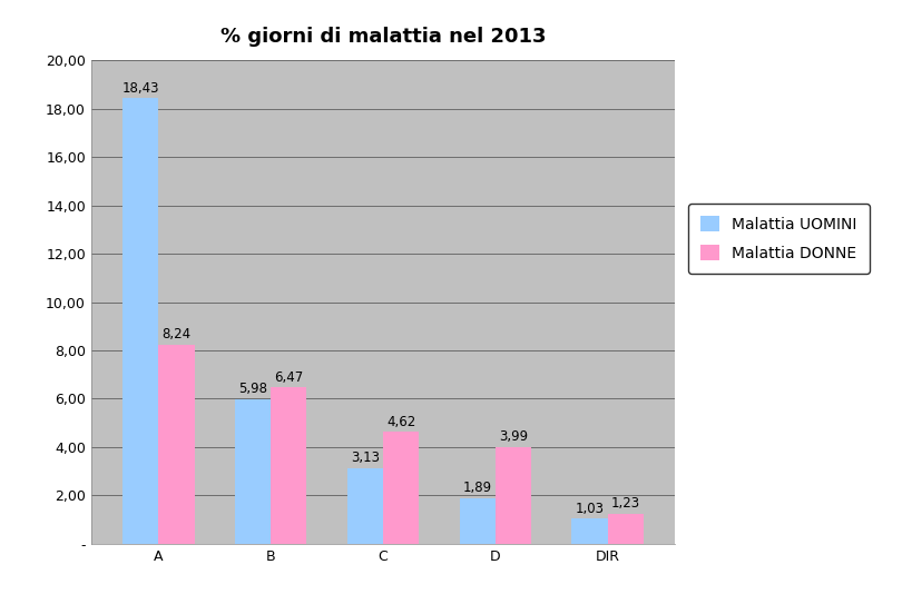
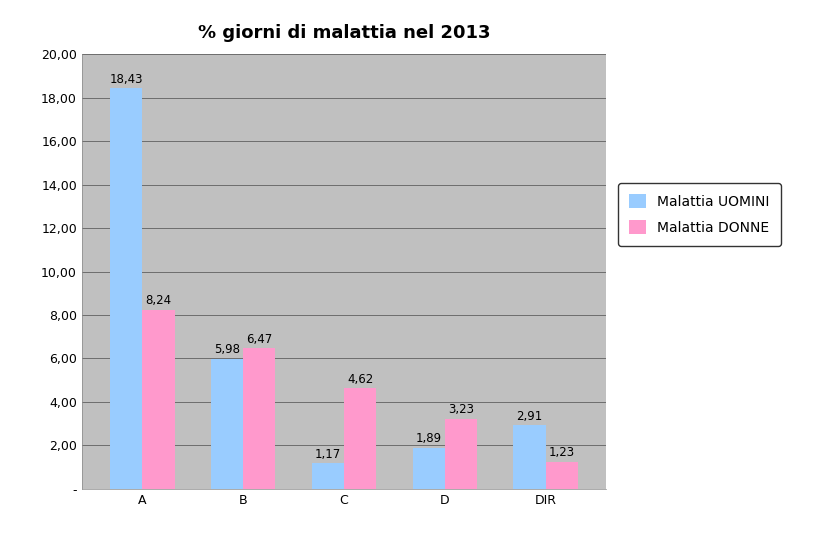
Malattia UOMINI/C: 3,13 -> 1,17
Malattia DONNE/D: 3,99 -> 3,23
Malattia UOMINI/DIR: 1,03 -> 2,91
